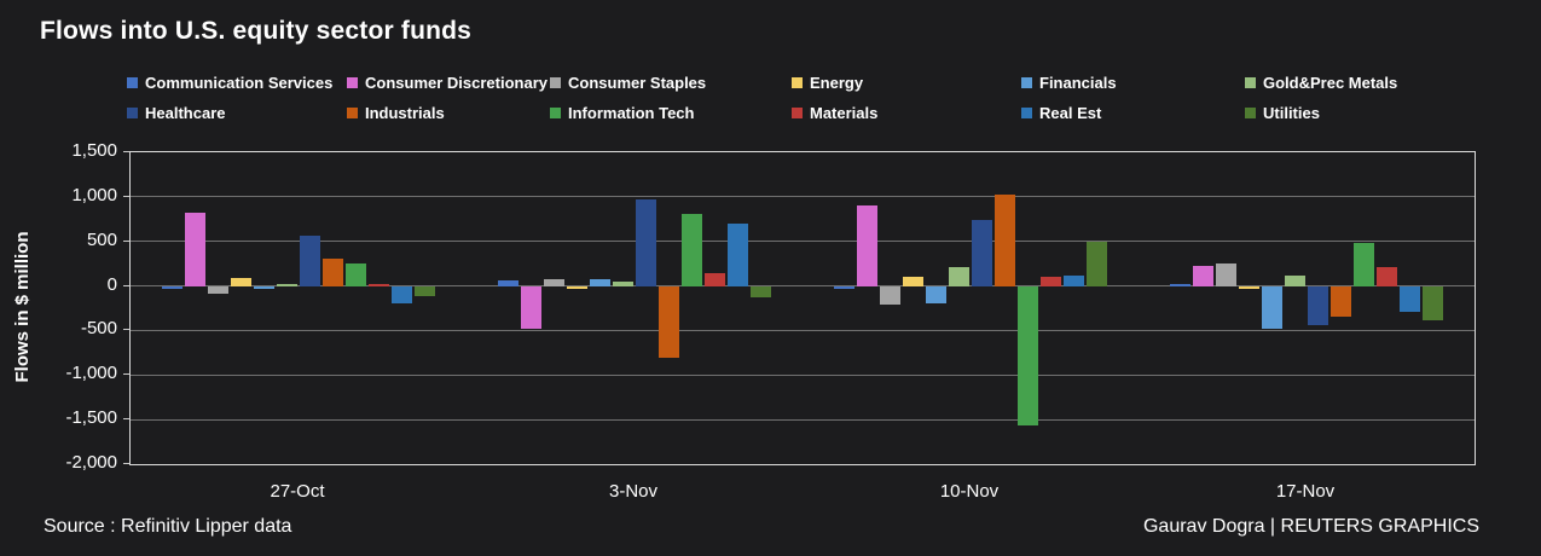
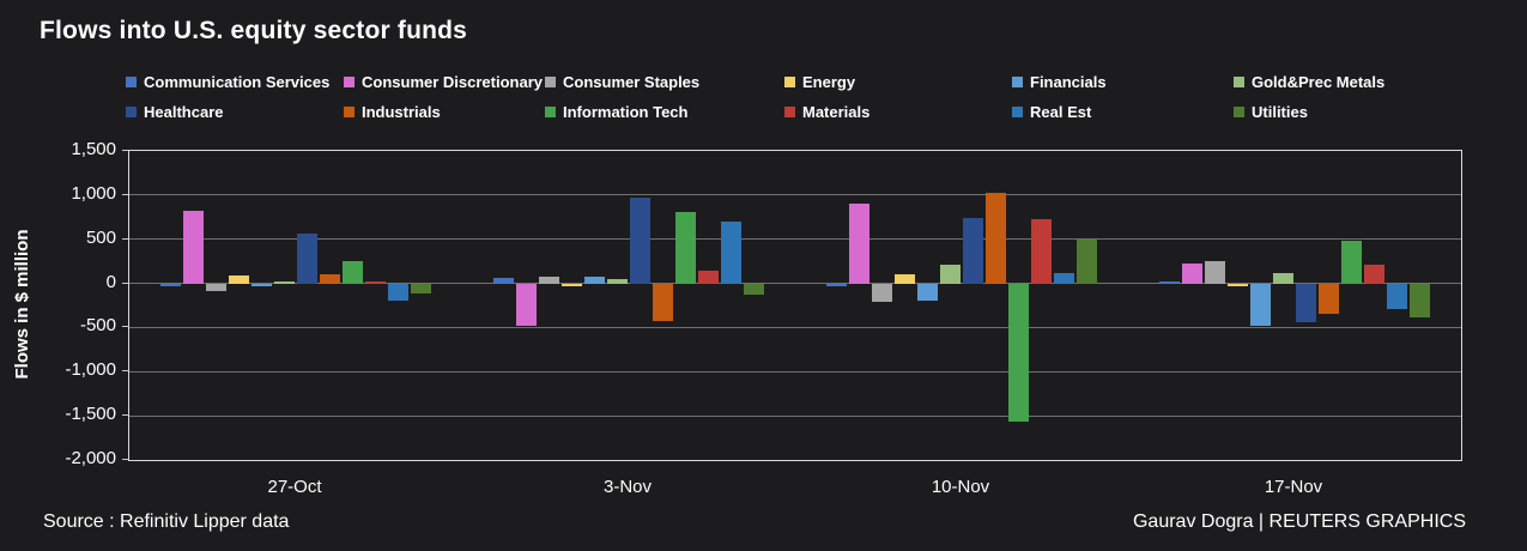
Industrials/27-Oct: 300 -> 100
Industrials/3-Nov: -800 -> -400
Materials/10-Nov: 100 -> 700
